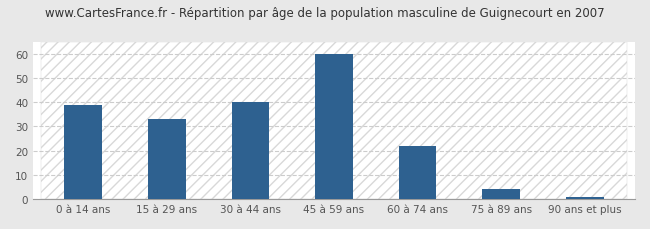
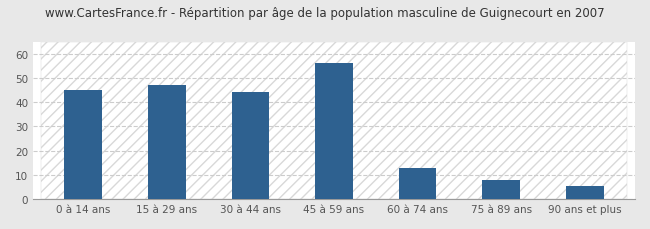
0 à 14 ans: 39.0 -> 45.0
15 à 29 ans: 33.0 -> 47.0
30 à 44 ans: 40.0 -> 44.0
45 à 59 ans: 60.0 -> 56.0
60 à 74 ans: 22.0 -> 13.0
75 à 89 ans: 4.0 -> 8.0
90 ans et plus: 0.7 -> 5.5
